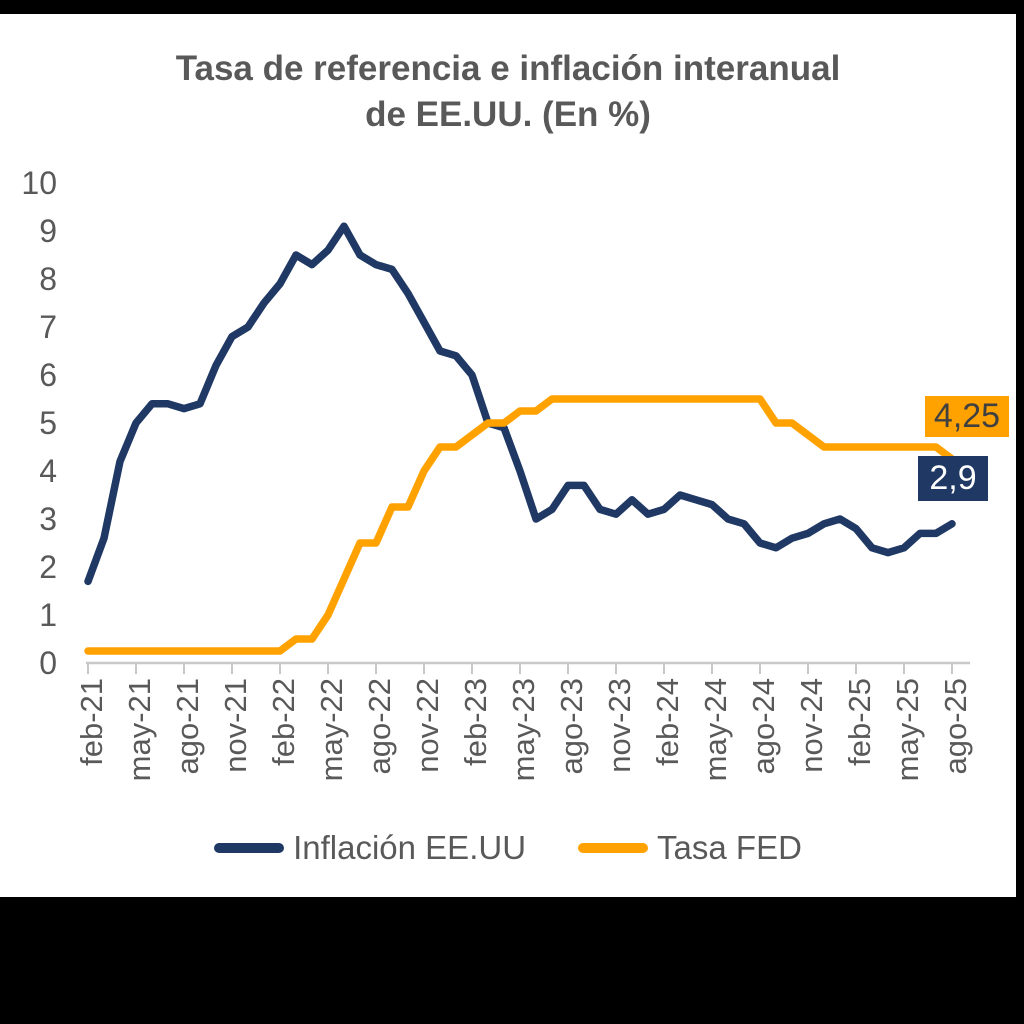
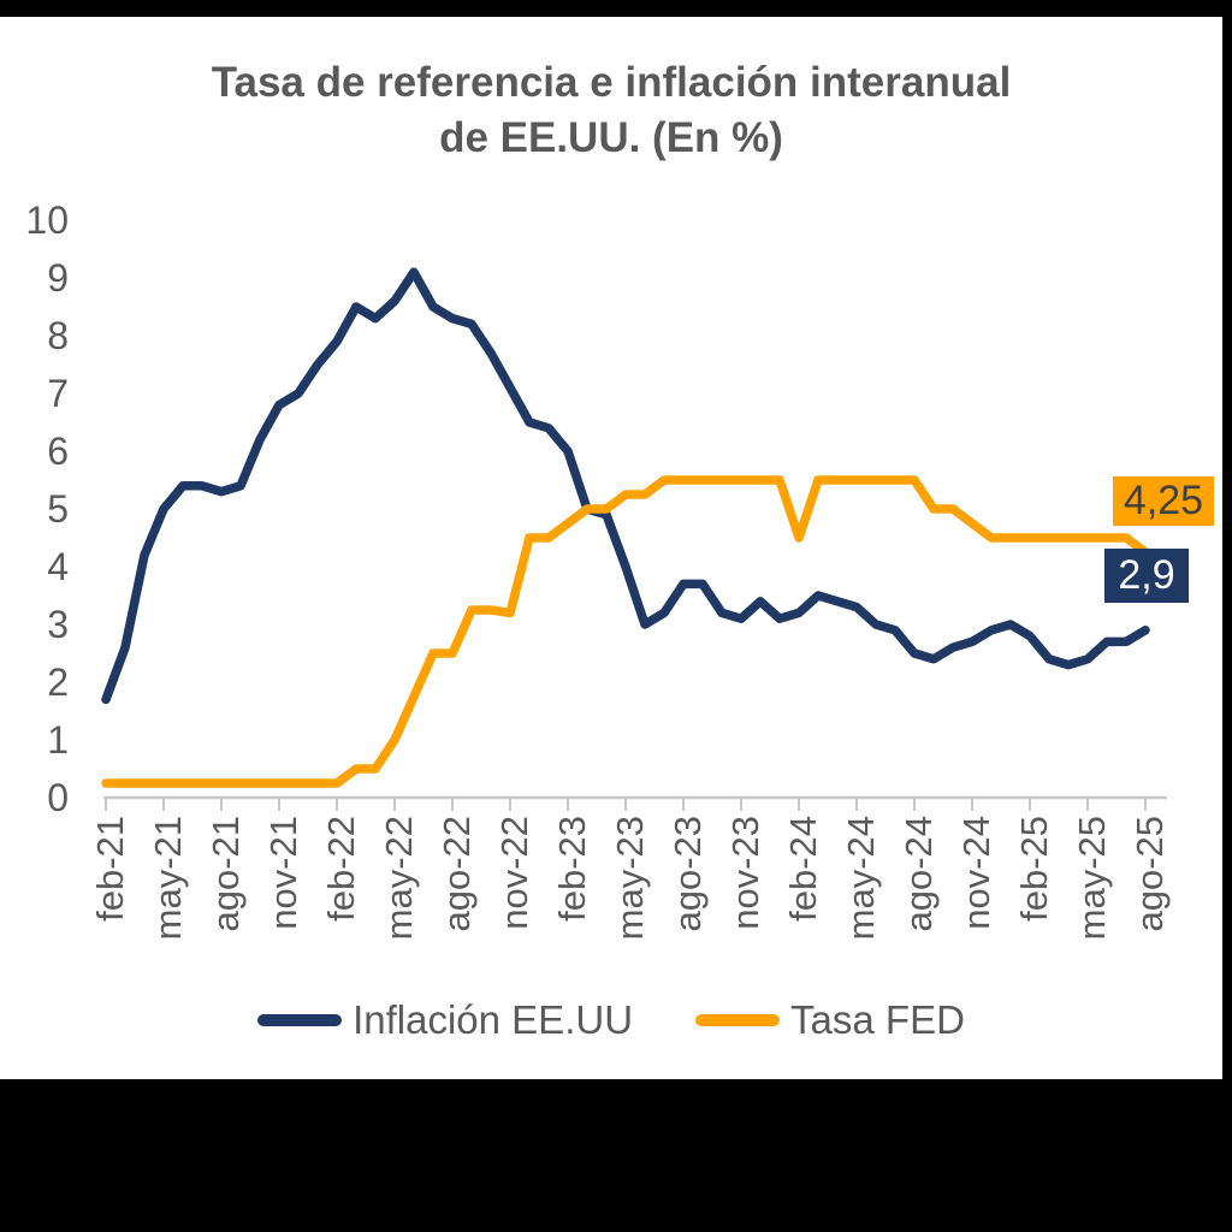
Tasa FED/nov-22: 4.0 -> 3.2
Tasa FED/feb-24: 5.5 -> 4.5
